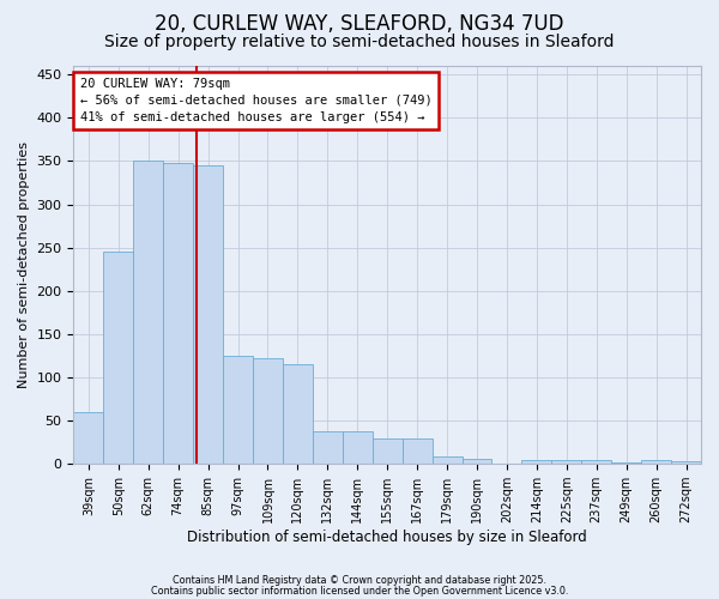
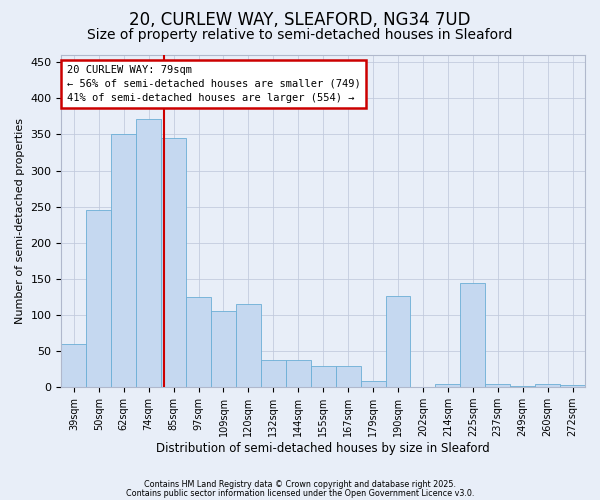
74sqm: 348 -> 372
109sqm: 122 -> 106
190sqm: 6 -> 126
225sqm: 5 -> 144
